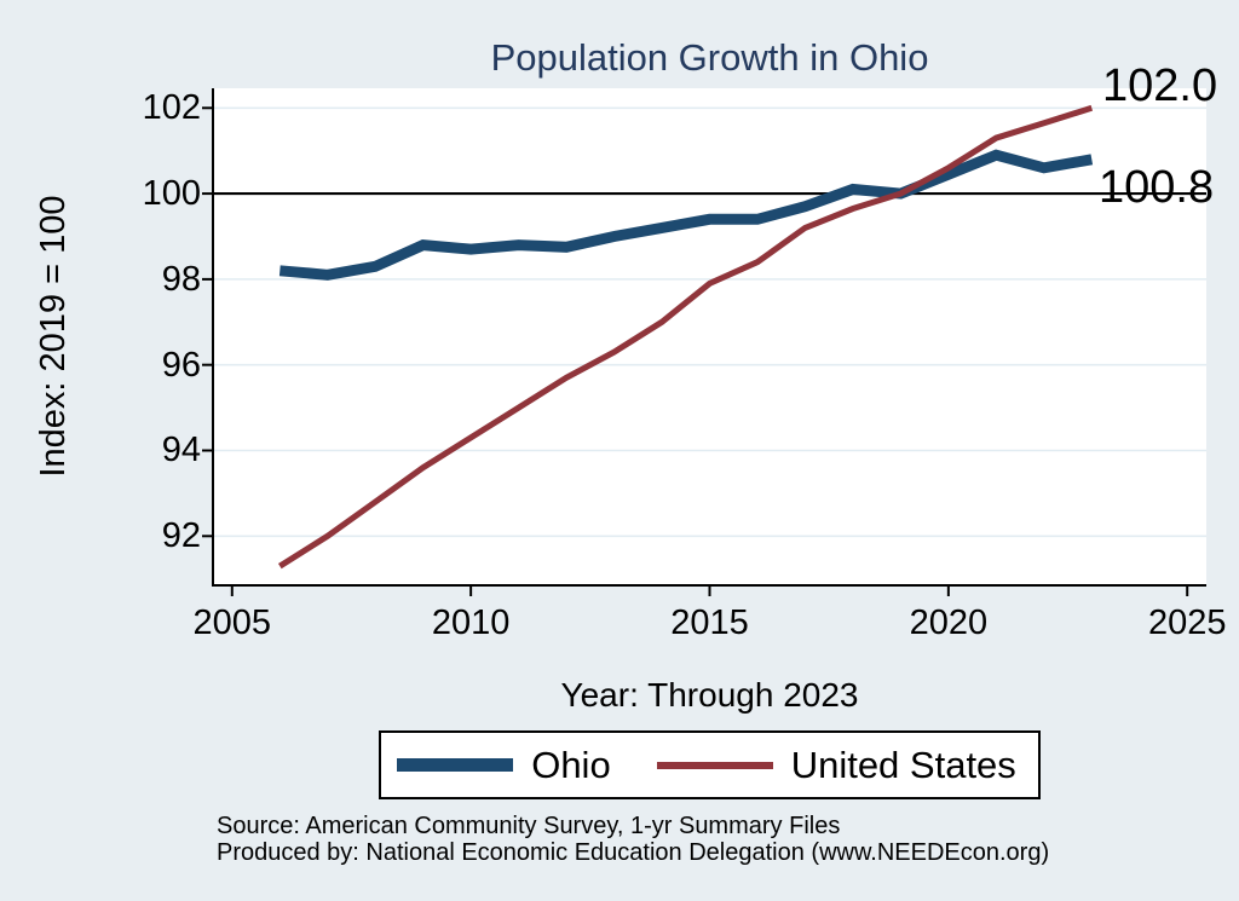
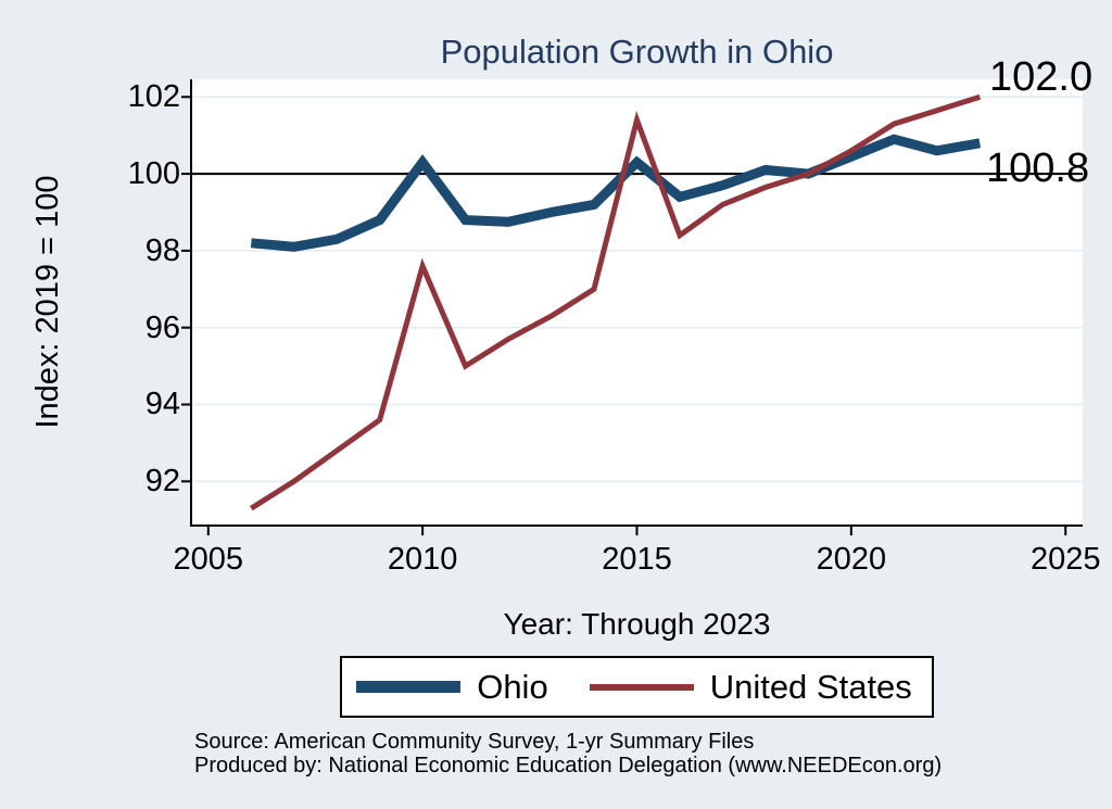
Ohio/2010: 98.7 -> 100.3
United States/2010: 94.3 -> 97.6
Ohio/2015: 99.4 -> 100.3
United States/2015: 97.9 -> 101.4
